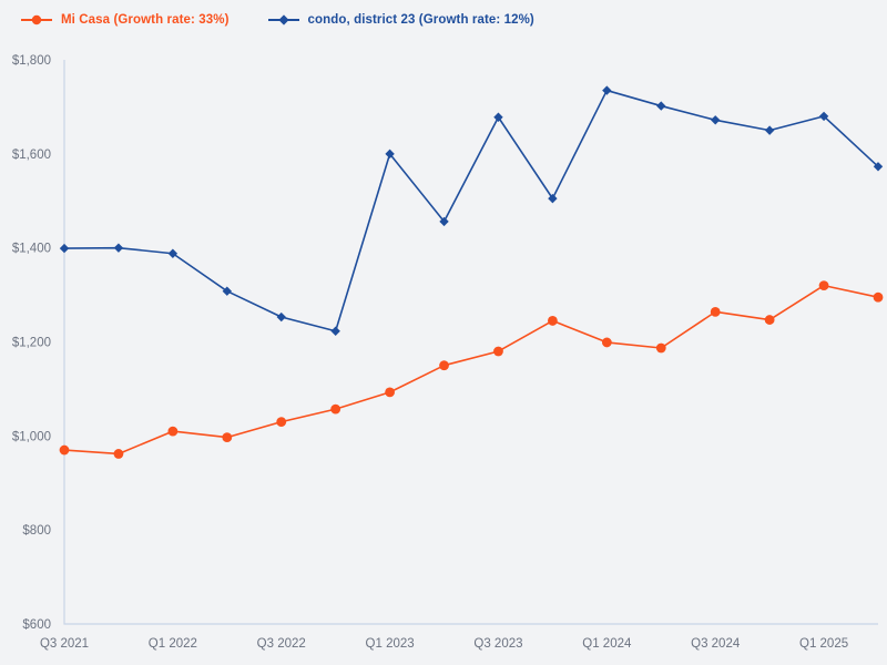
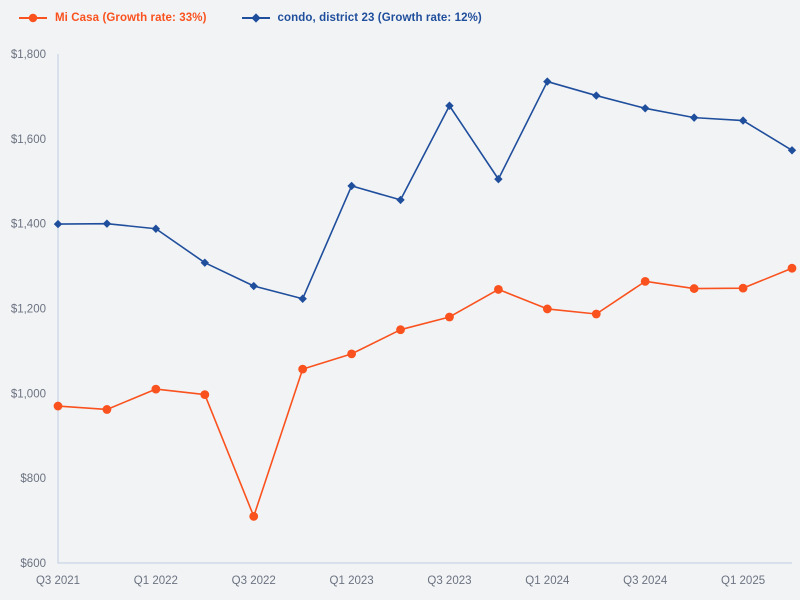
Mi Casa (Growth rate: 33%)/Q3 2022: $1030 -> $710
condo, district 23 (Growth rate: 12%)/Q1 2023: $1600 -> $1490
Mi Casa (Growth rate: 33%)/Q1 2025: $1320 -> $1250
condo, district 23 (Growth rate: 12%)/Q1 2025: $1680 -> $1640
